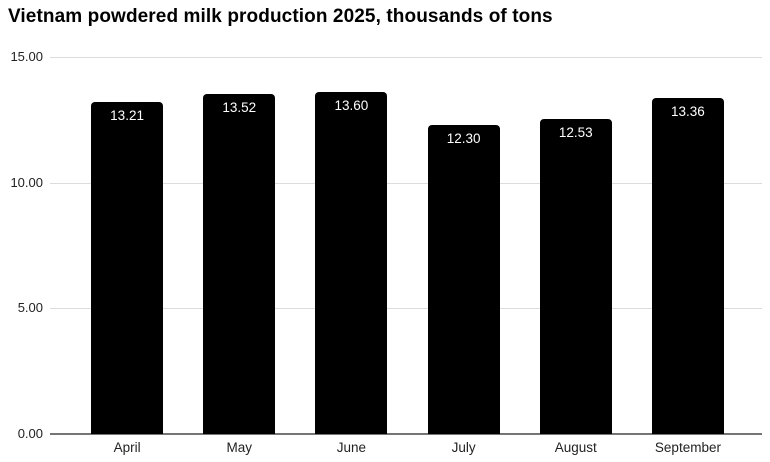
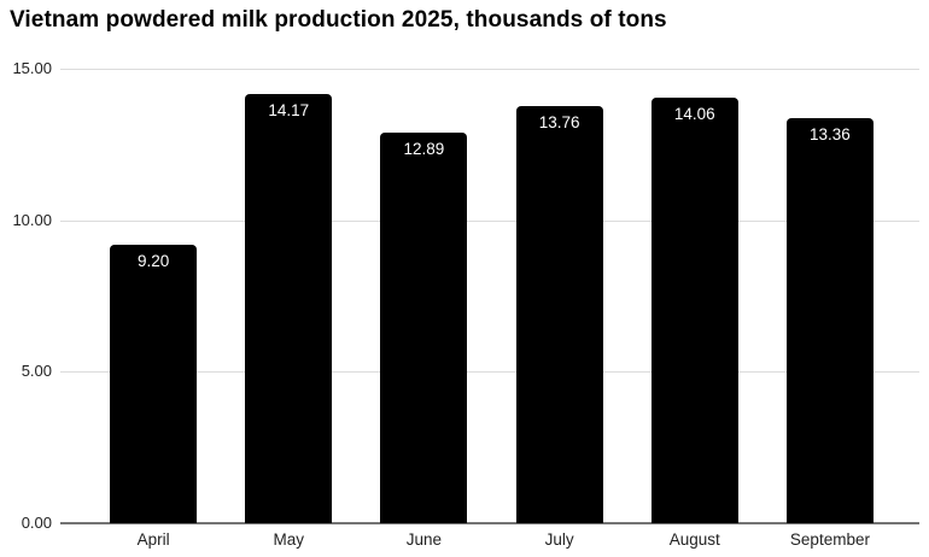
April: 13.21 -> 9.20
May: 13.52 -> 14.17
June: 13.60 -> 12.89
July: 12.30 -> 13.76
August: 12.53 -> 14.06
